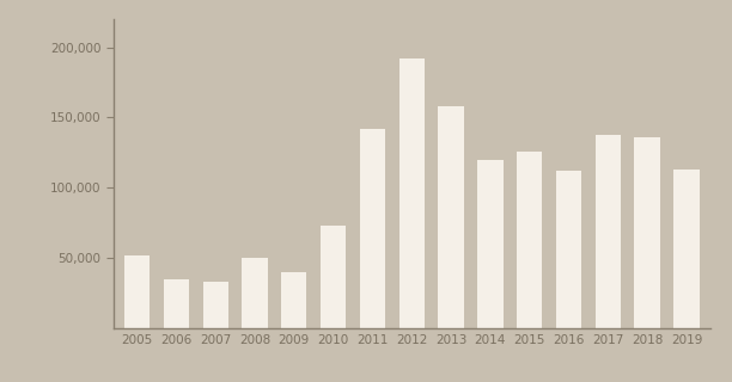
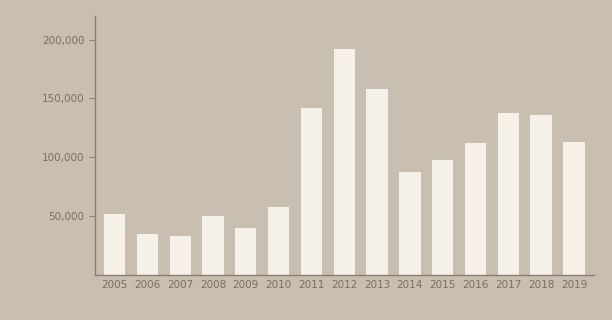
2010: 73,000 -> 58,000
2014: 120,000 -> 88,000
2015: 126,000 -> 98,000
